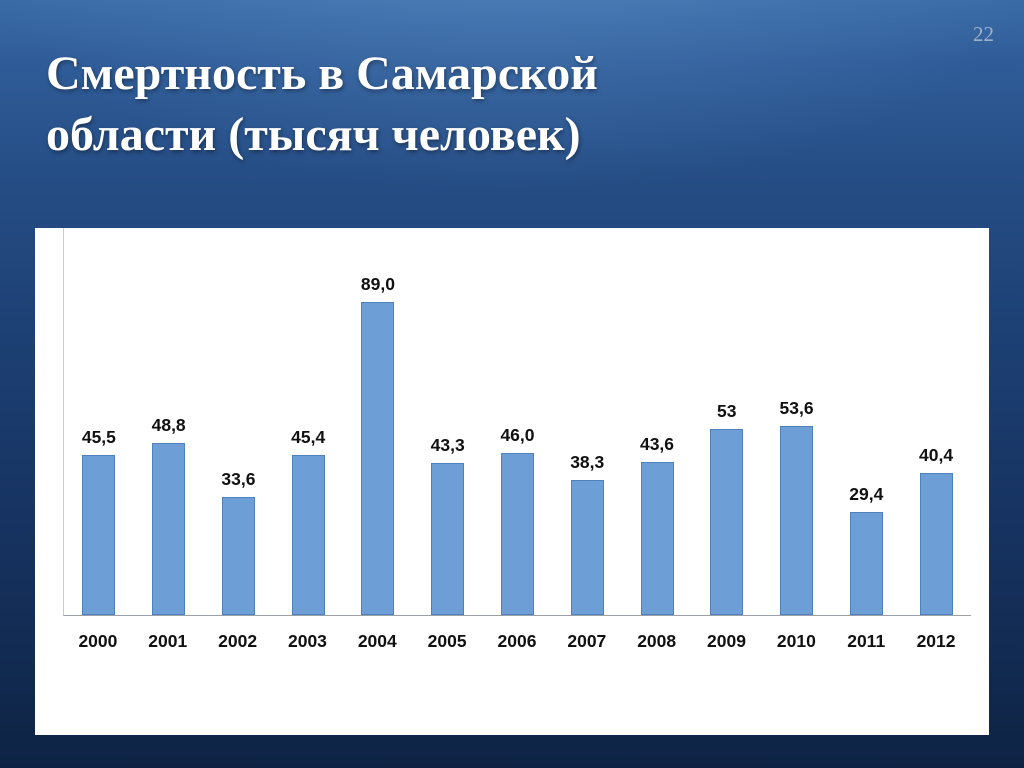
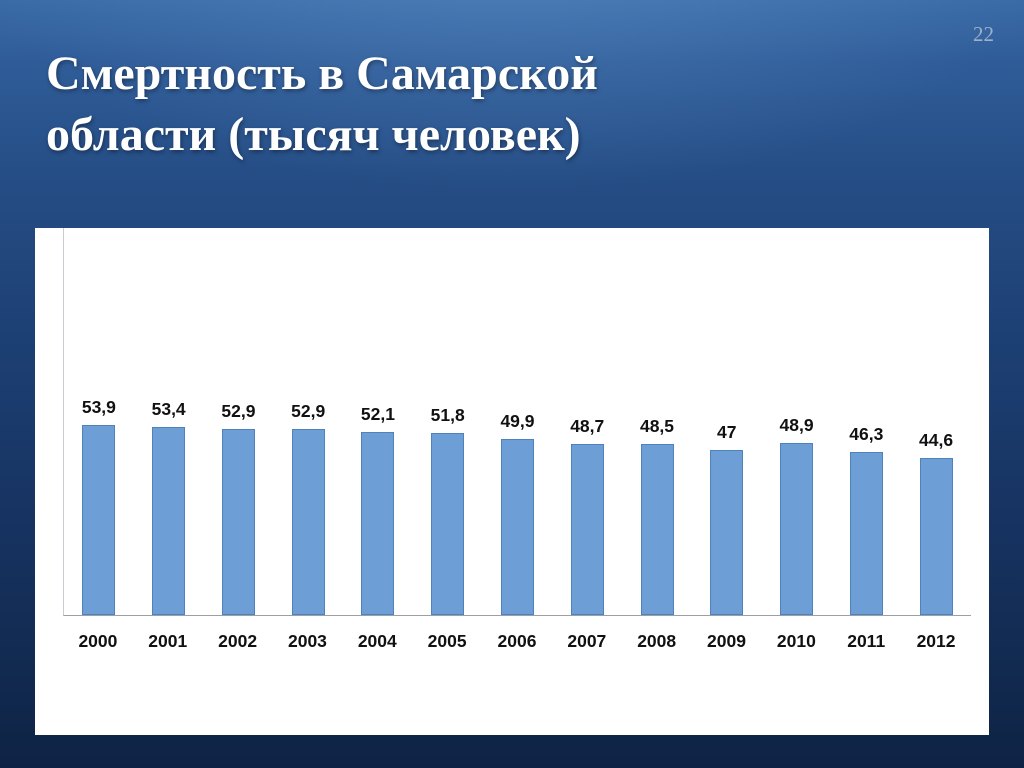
2000: 45,5 -> 53,9
2001: 48,8 -> 53,4
2002: 33,6 -> 52,9
2003: 45,4 -> 52,9
2004: 89,0 -> 52,1
2005: 43,3 -> 51,8
2006: 46,0 -> 49,9
2007: 38,3 -> 48,7
2008: 43,6 -> 48,5
2009: 53 -> 47
2010: 53,6 -> 48,9
2011: 29,4 -> 46,3
2012: 40,4 -> 44,6
